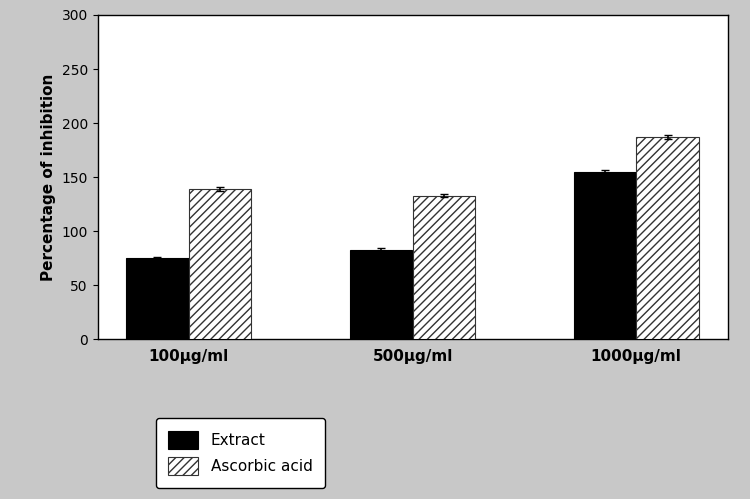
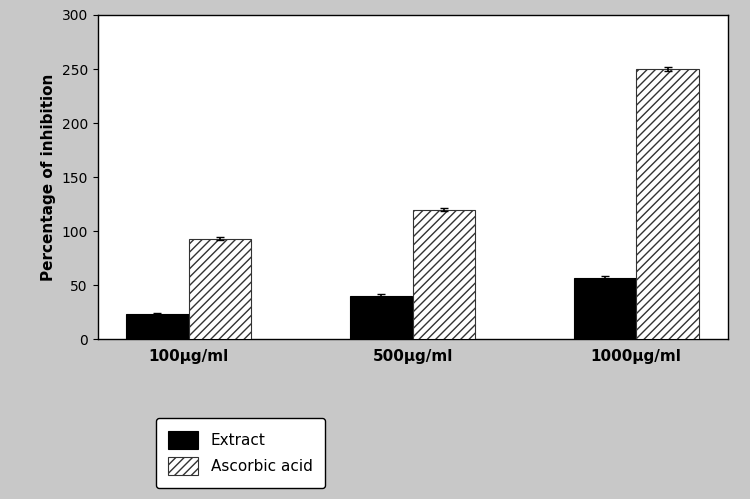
Extract/100μg/ml: 75 -> 23
Ascorbic acid/100μg/ml: 139 -> 93
Extract/500μg/ml: 83 -> 40
Ascorbic acid/500μg/ml: 133 -> 120
Extract/1000μg/ml: 155 -> 57
Ascorbic acid/1000μg/ml: 187 -> 250
